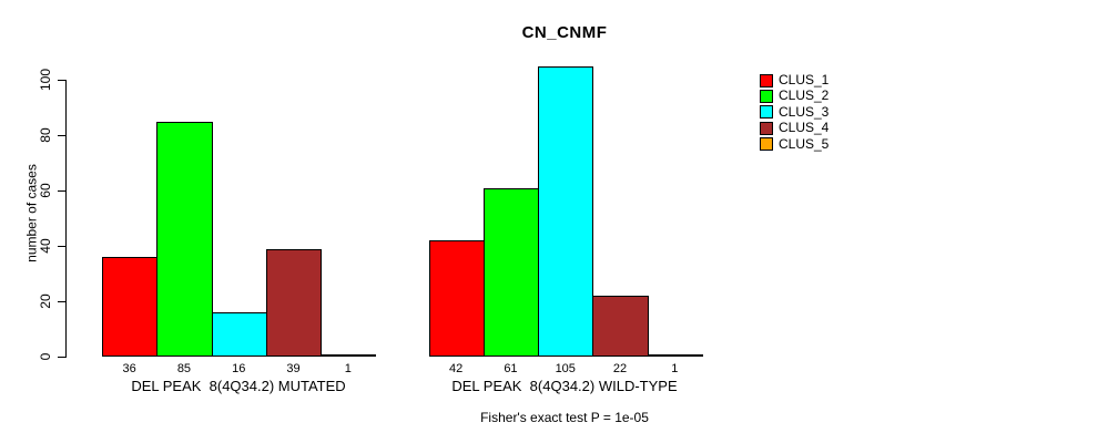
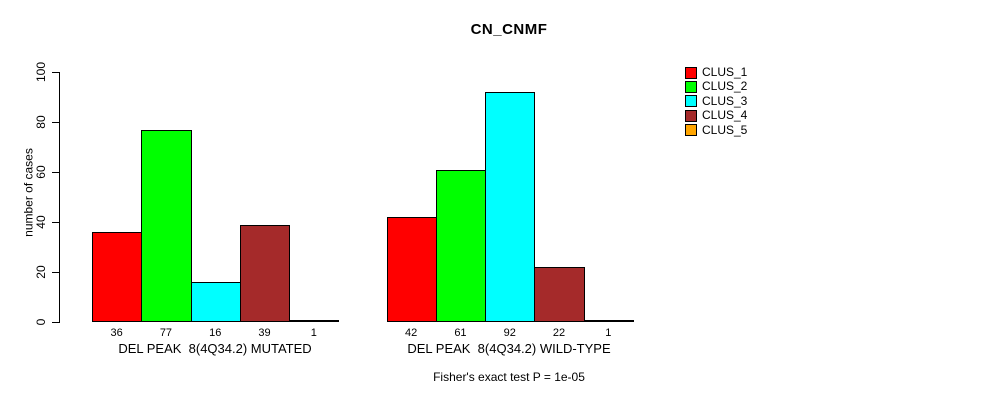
CLUS_2/DEL PEAK 8(4Q34.2) MUTATED: 85 -> 77
CLUS_3/DEL PEAK 8(4Q34.2) WILD-TYPE: 105 -> 92
